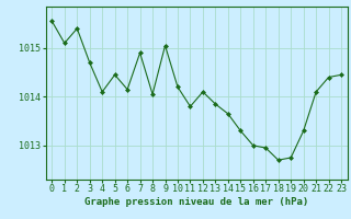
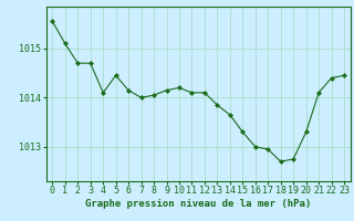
2: 1015.40 -> 1014.70
7: 1014.90 -> 1014.00
9: 1015.05 -> 1014.15
11: 1013.80 -> 1014.10
